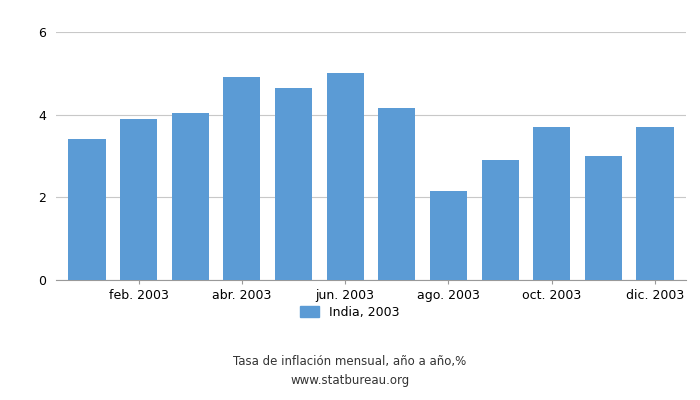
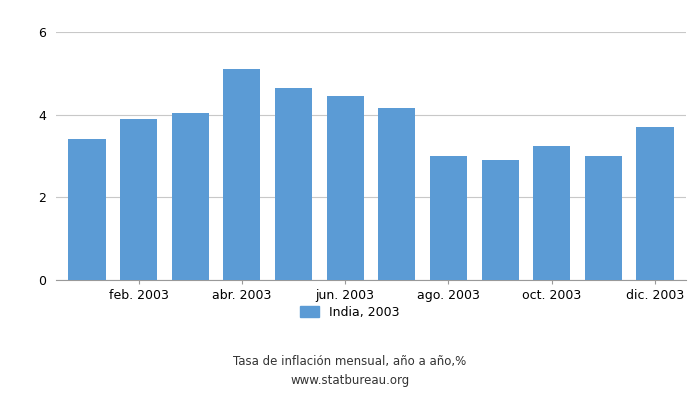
abr. 2003: 4.90 -> 5.10
jun. 2003: 5.00 -> 4.45
ago. 2003: 2.15 -> 3.00
oct. 2003: 3.70 -> 3.25
